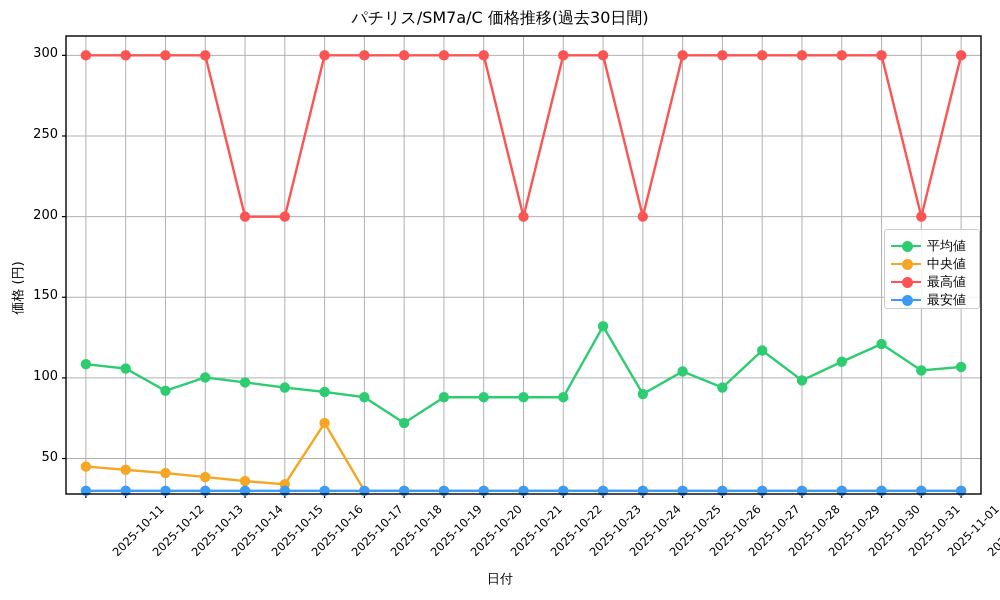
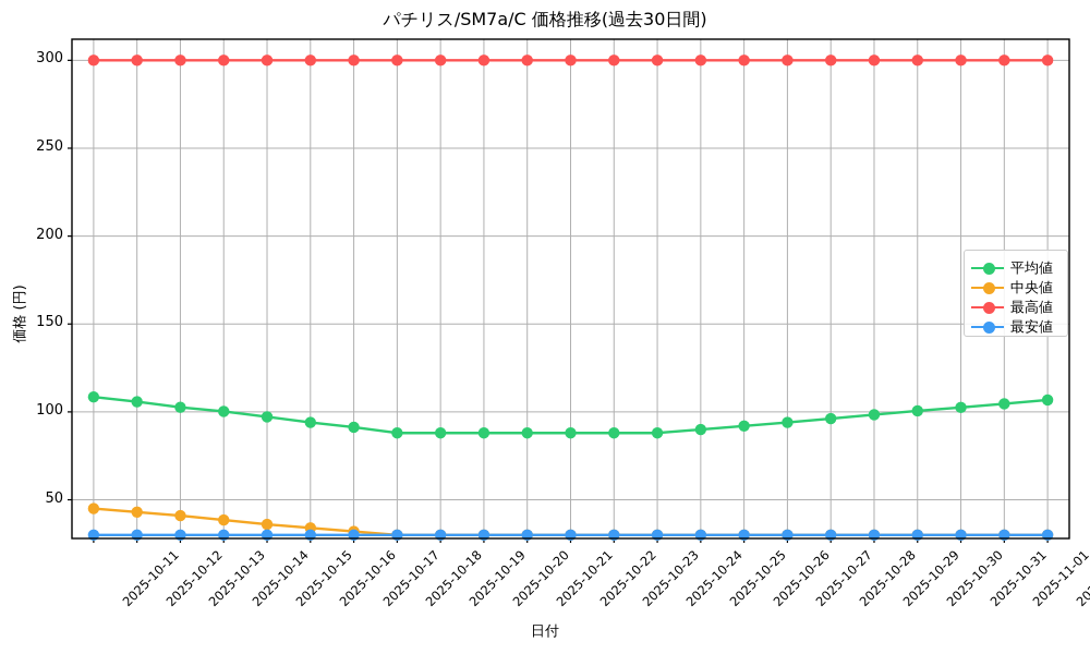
平均値/2025-10-13: 92 -> 103
最高値/2025-10-15: 200 -> 300
最高値/2025-10-16: 200 -> 300
中央値/2025-10-17: 72 -> 32
平均値/2025-10-19: 72 -> 88
最高値/2025-10-22: 200 -> 300
平均値/2025-10-24: 132 -> 88
最高値/2025-10-25: 200 -> 300
平均値/2025-10-26: 104 -> 92
平均値/2025-10-28: 117 -> 96
平均値/2025-10-30: 110 -> 101
平均値/2025-10-31: 121 -> 102
最高値/2025-11-01: 200 -> 300
